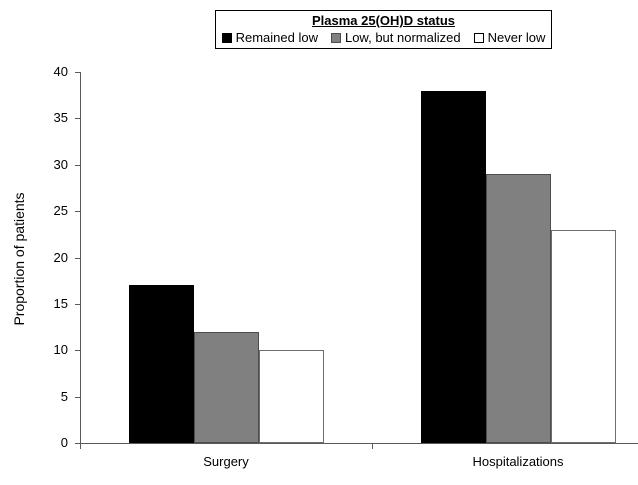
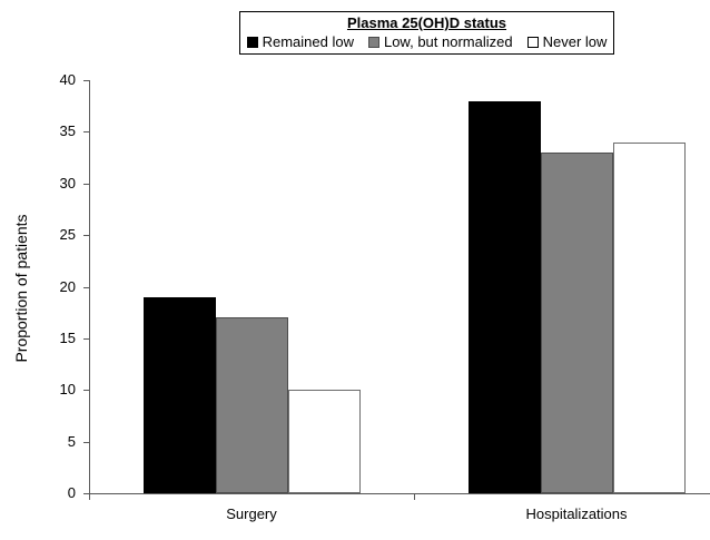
Remained low/Surgery: 17 -> 19
Low, but normalized/Surgery: 12 -> 17
Low, but normalized/Hospitalizations: 29 -> 33
Never low/Hospitalizations: 23 -> 34
